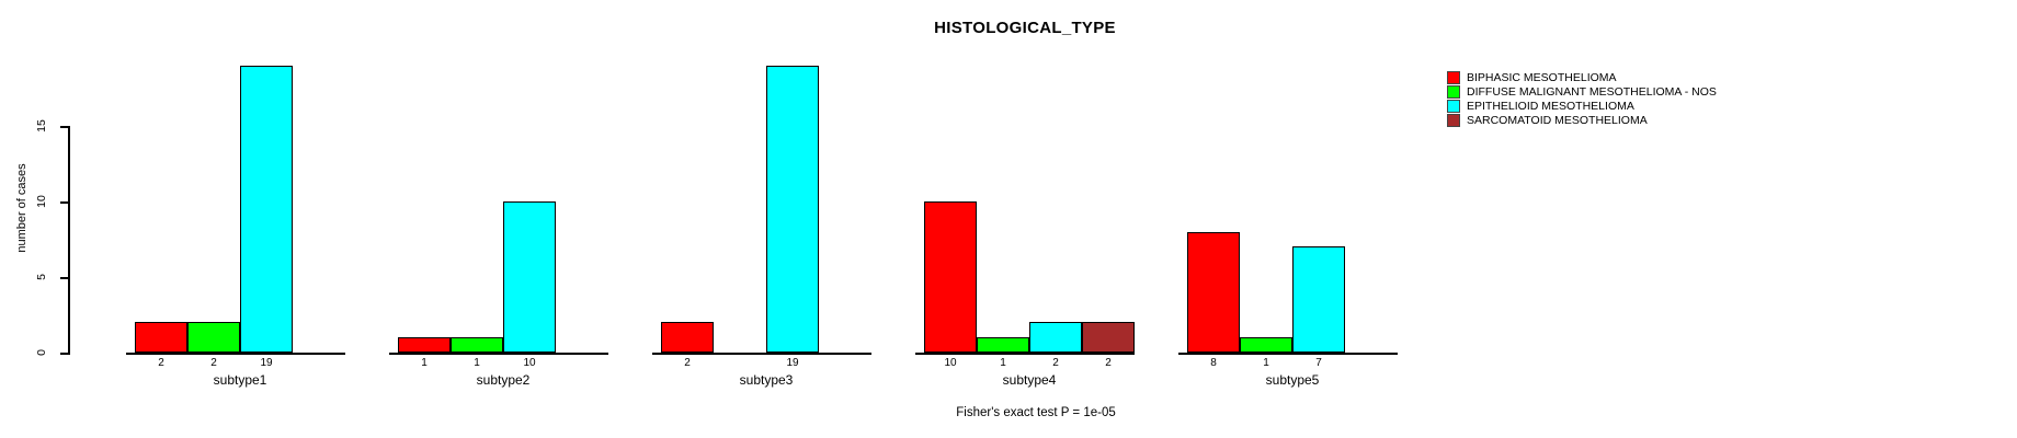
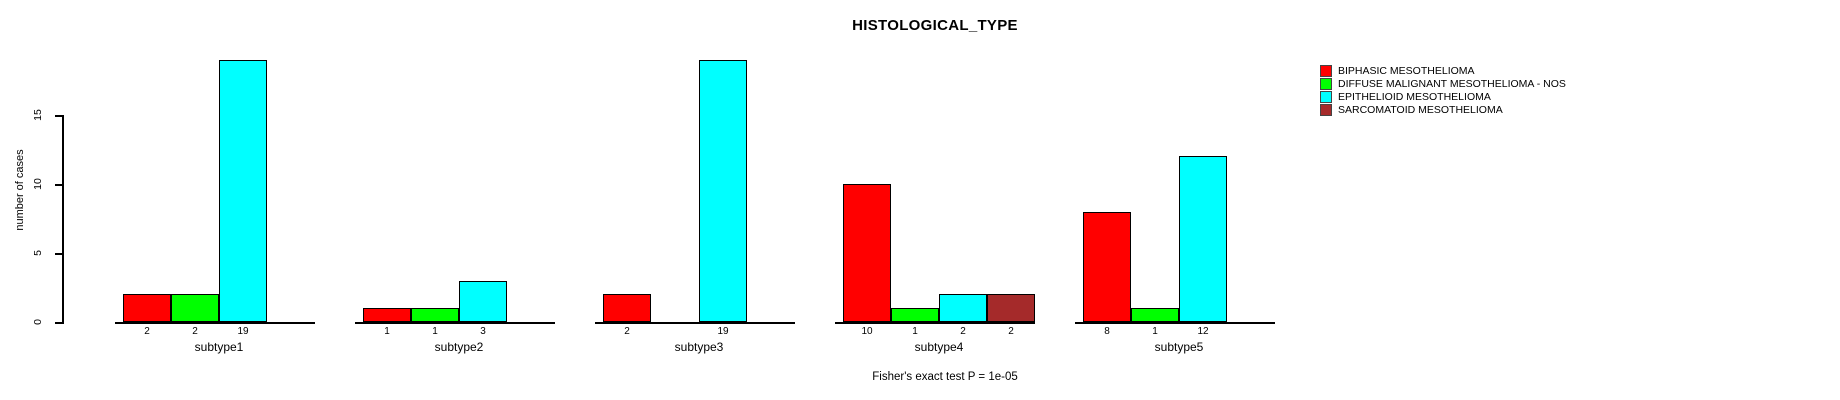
EPITHELIOID MESOTHELIOMA/subtype2: 10 -> 3
EPITHELIOID MESOTHELIOMA/subtype5: 7 -> 12
